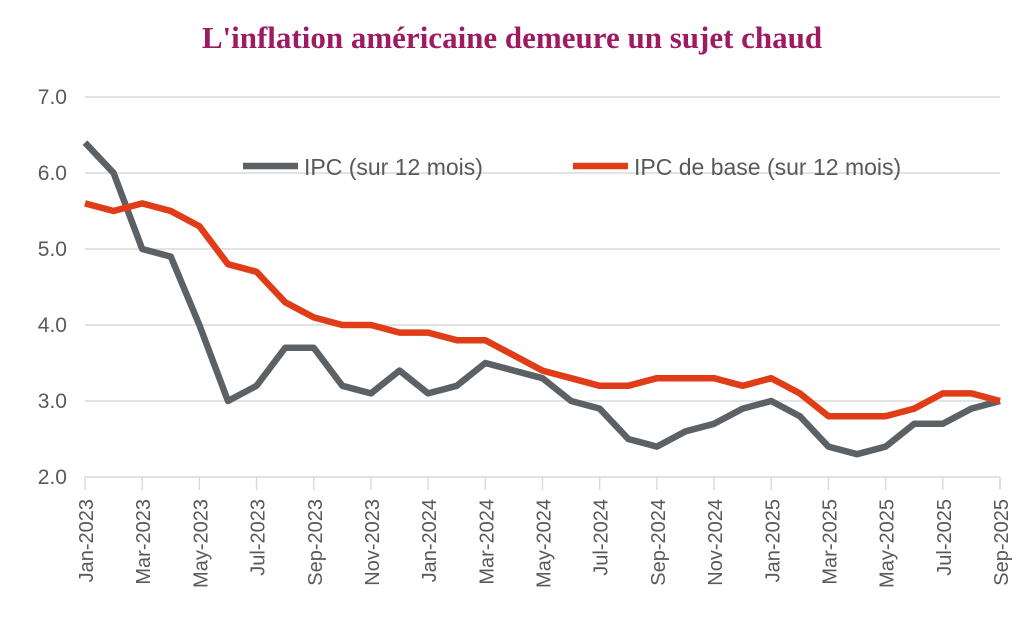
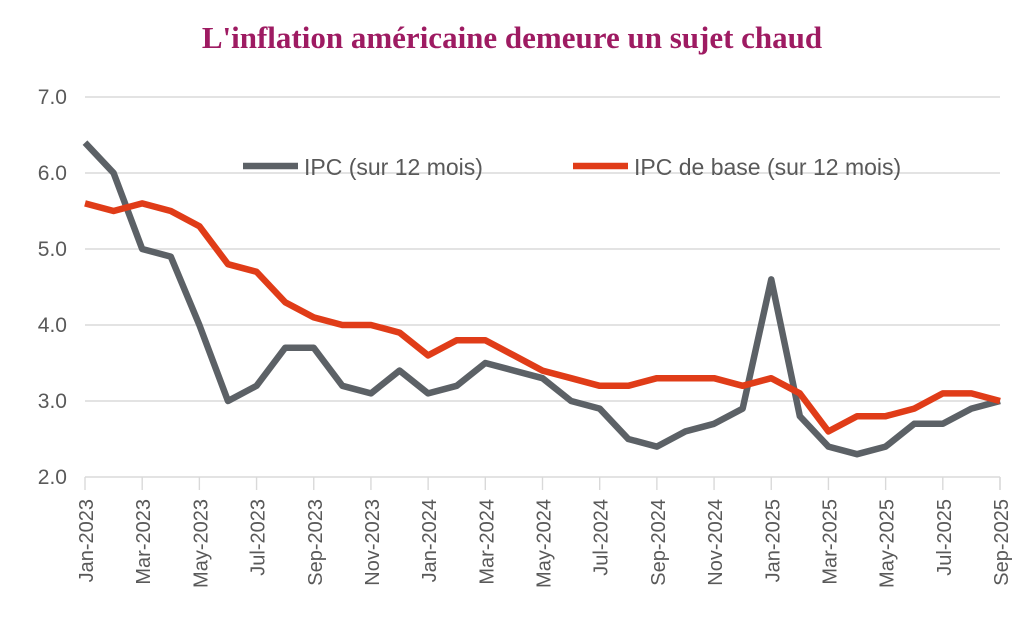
IPC de base (sur 12 mois)/Jan-2024: 3.9 -> 3.6
IPC (sur 12 mois)/Jan-2025: 3.0 -> 4.6
IPC de base (sur 12 mois)/Mar-2025: 2.8 -> 2.6
